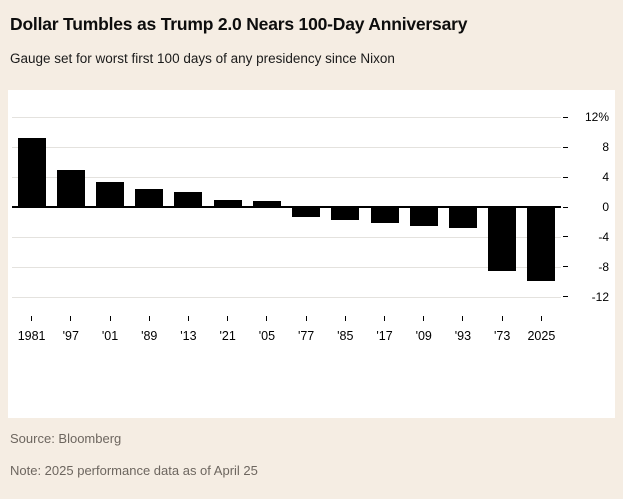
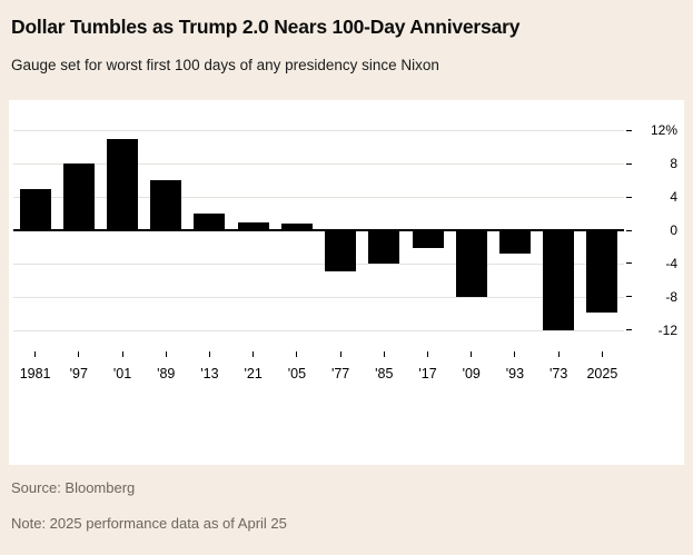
1981: 9% -> 5%
'97: 5% -> 8%
'01: 3% -> 11%
'89: 2% -> 6%
'77: -1% -> -5%
'85: -2% -> -4%
'09: -2% -> -8%
'73: -9% -> -12%
